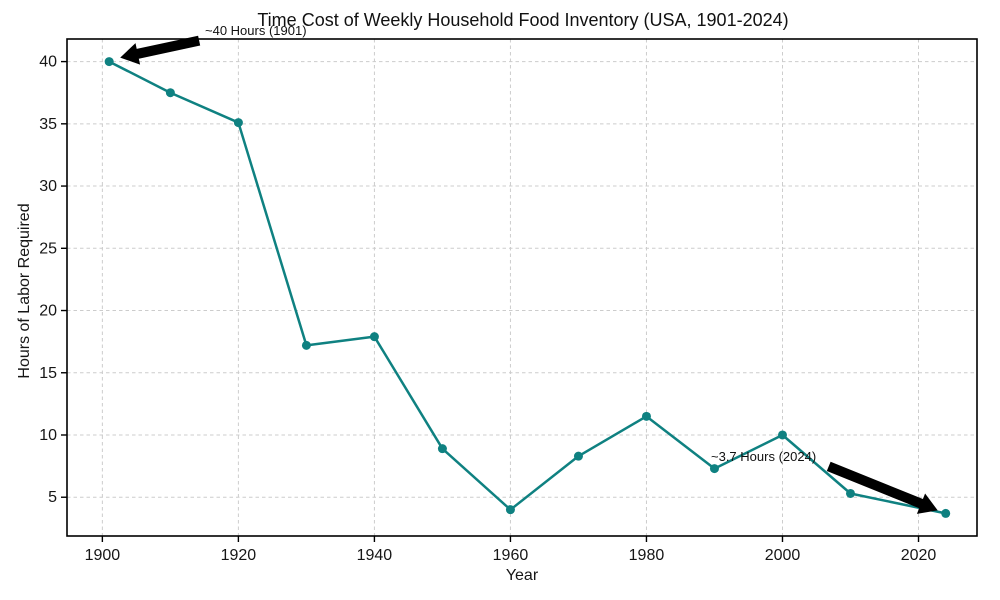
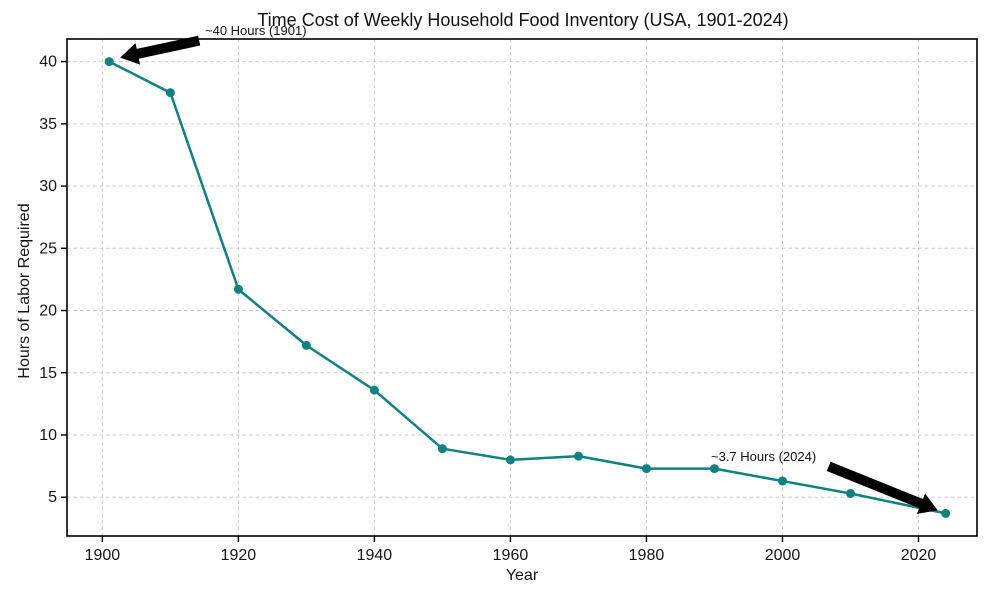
1920: 35.1 -> 21.7
1940: 17.9 -> 13.6
1960: 4.0 -> 8.0
1980: 11.5 -> 7.3
2000: 10.0 -> 6.3
